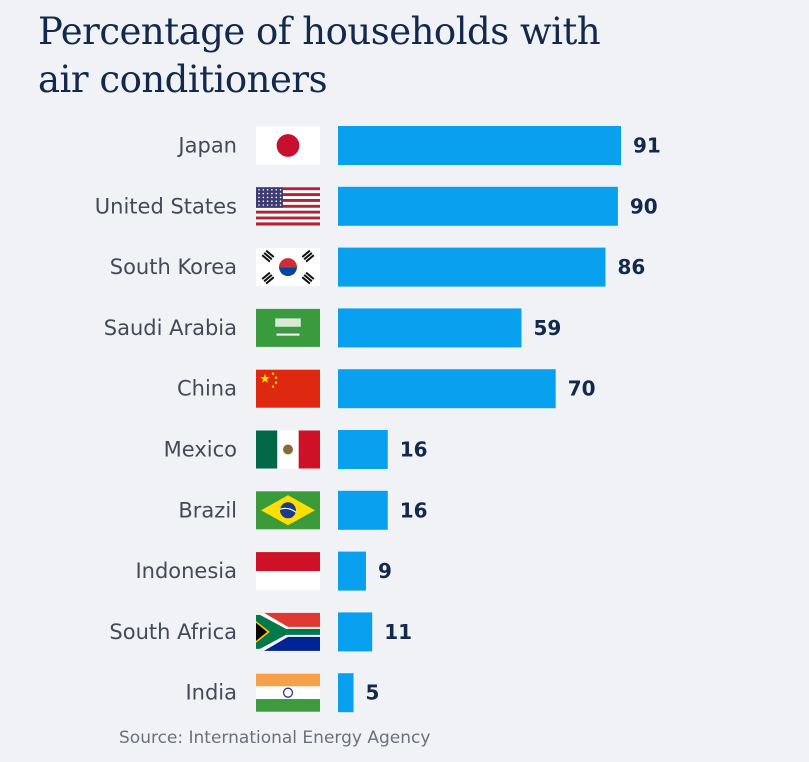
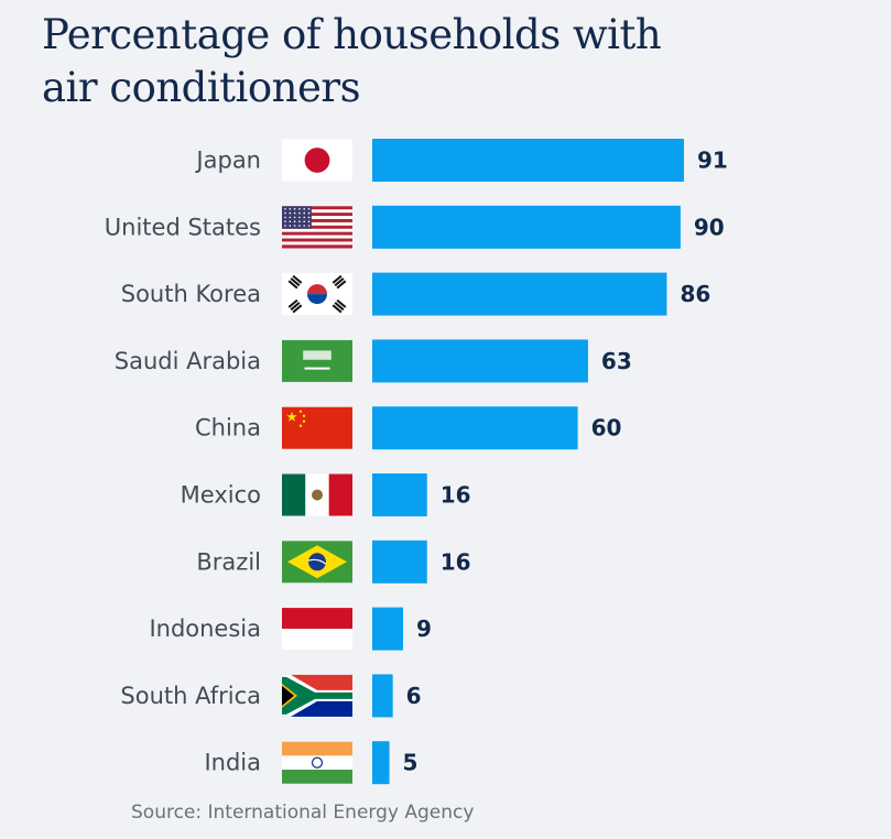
Saudi Arabia: 59 -> 63
China: 70 -> 60
South Africa: 11 -> 6
